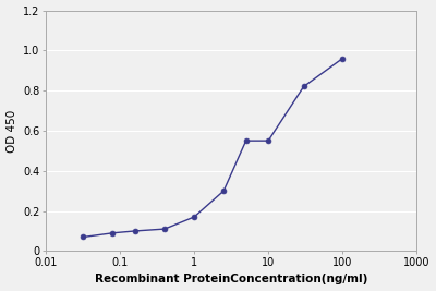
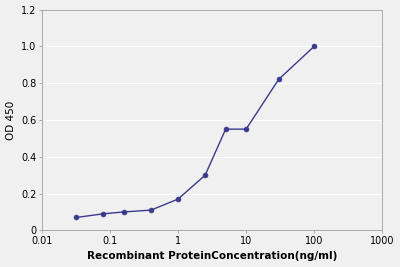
100: 0.96 -> 1.00
